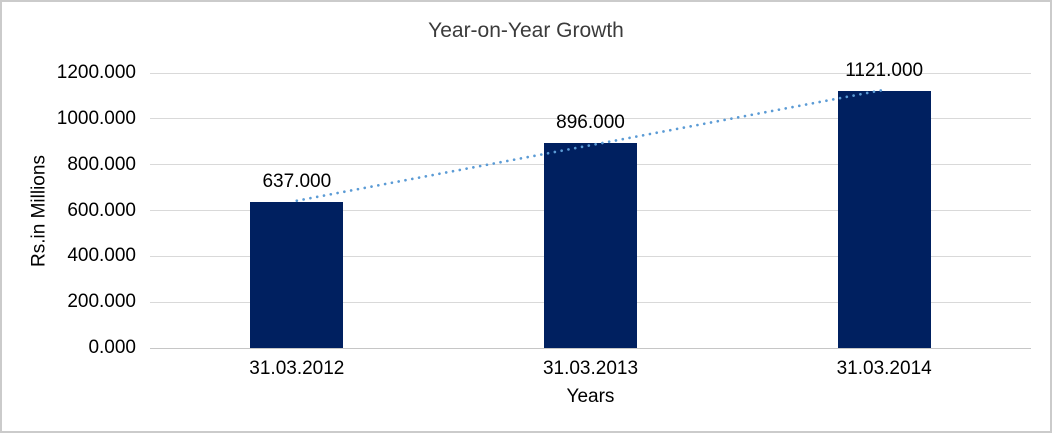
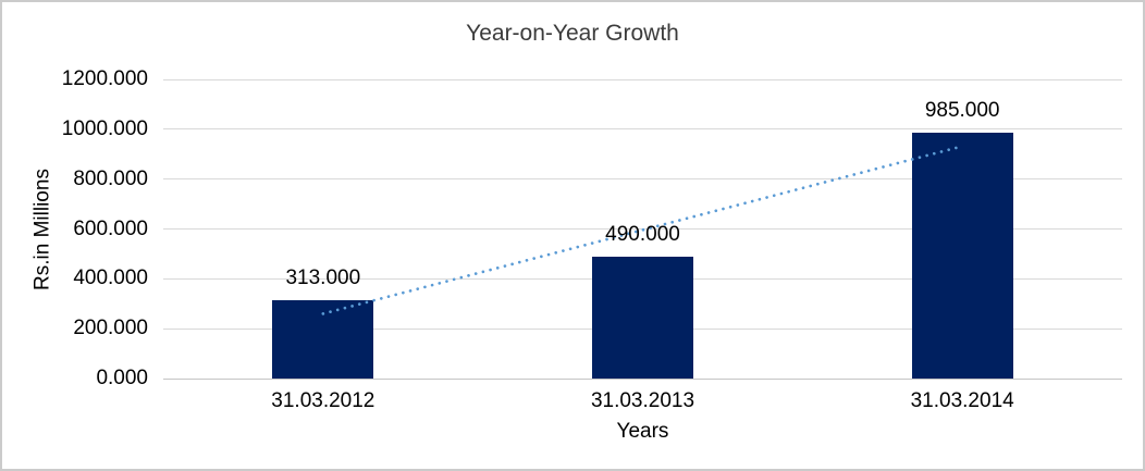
31.03.2012: 637.000 -> 313.000
31.03.2013: 896.000 -> 490.000
31.03.2014: 1121.000 -> 985.000
